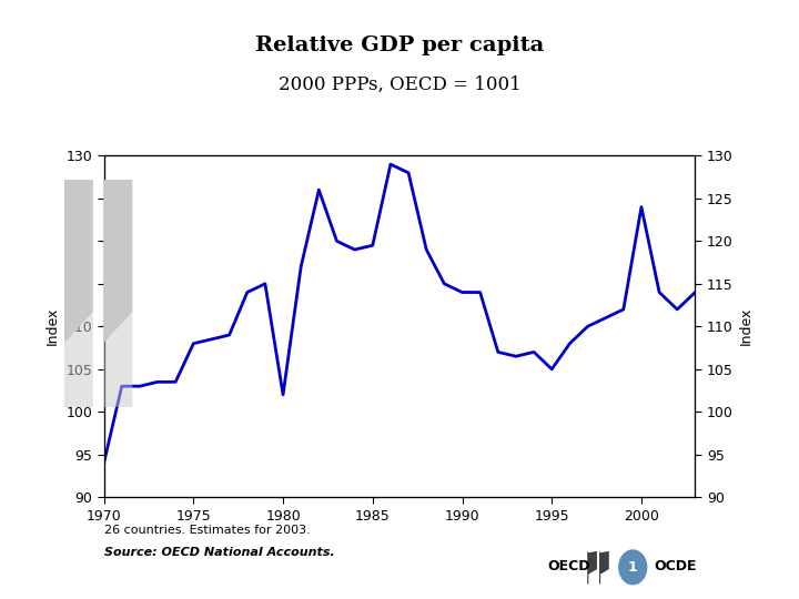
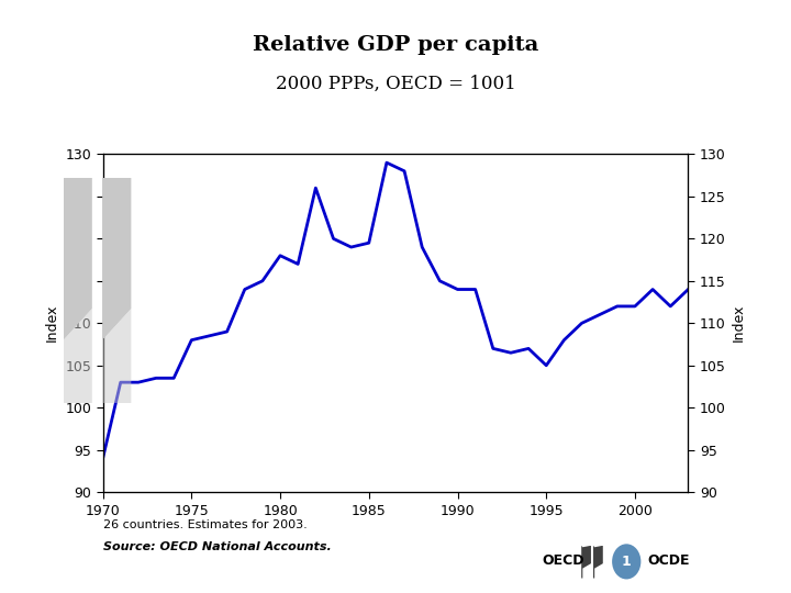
1980: 102.0 -> 118.0
2000: 124.0 -> 112.0
